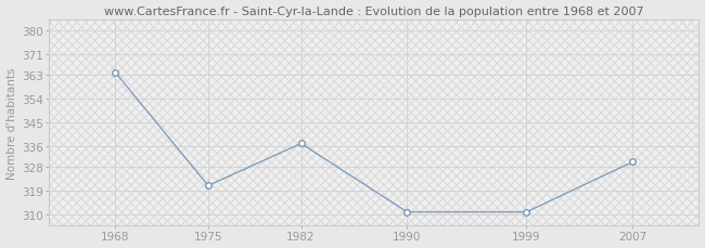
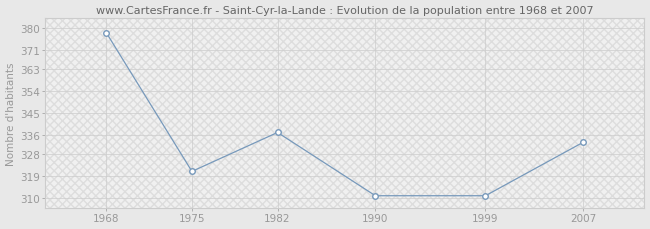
1968: 364 -> 378
2007: 330 -> 333
